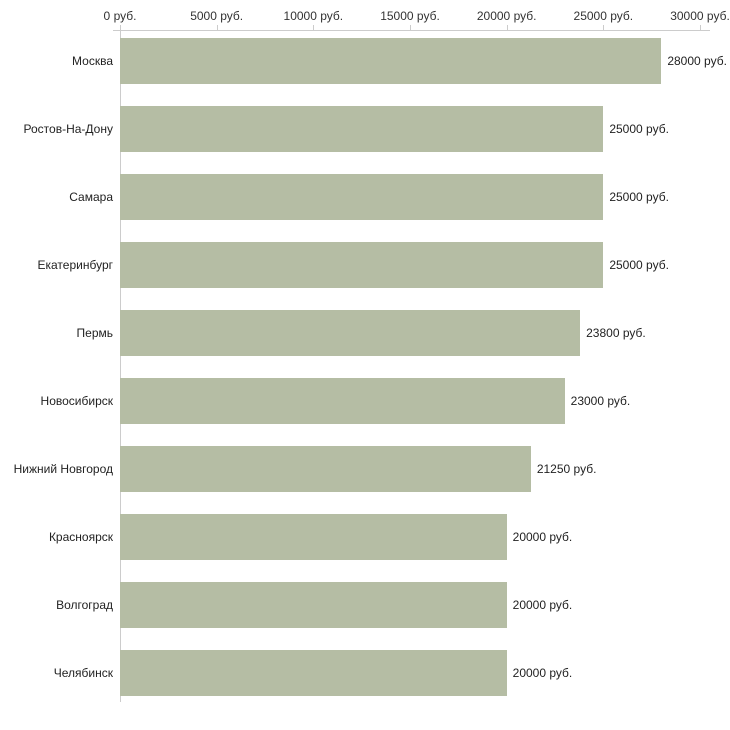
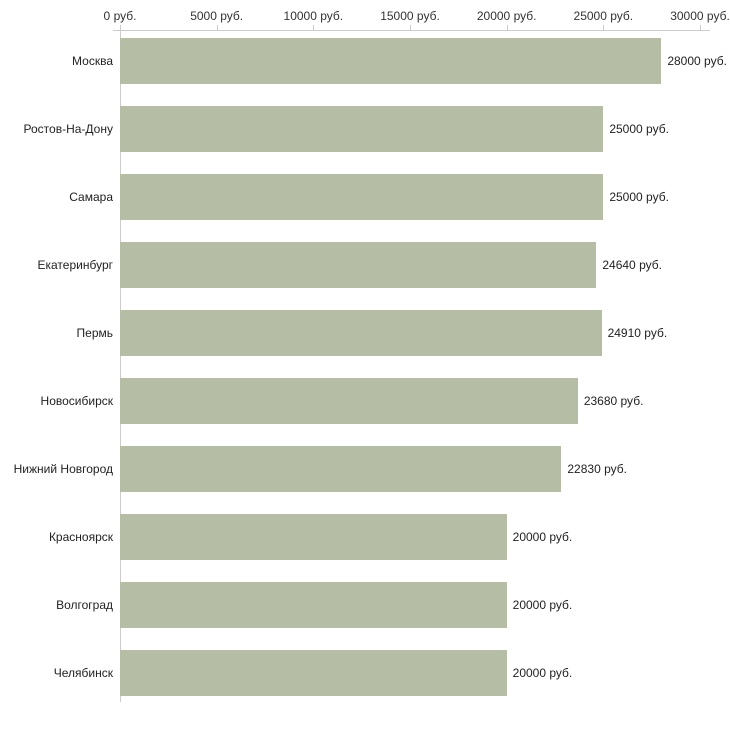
Екатеринбург: 25000 -> 24640
Пермь: 23800 -> 24910
Новосибирск: 23000 -> 23680
Нижний Новгород: 21250 -> 22830
